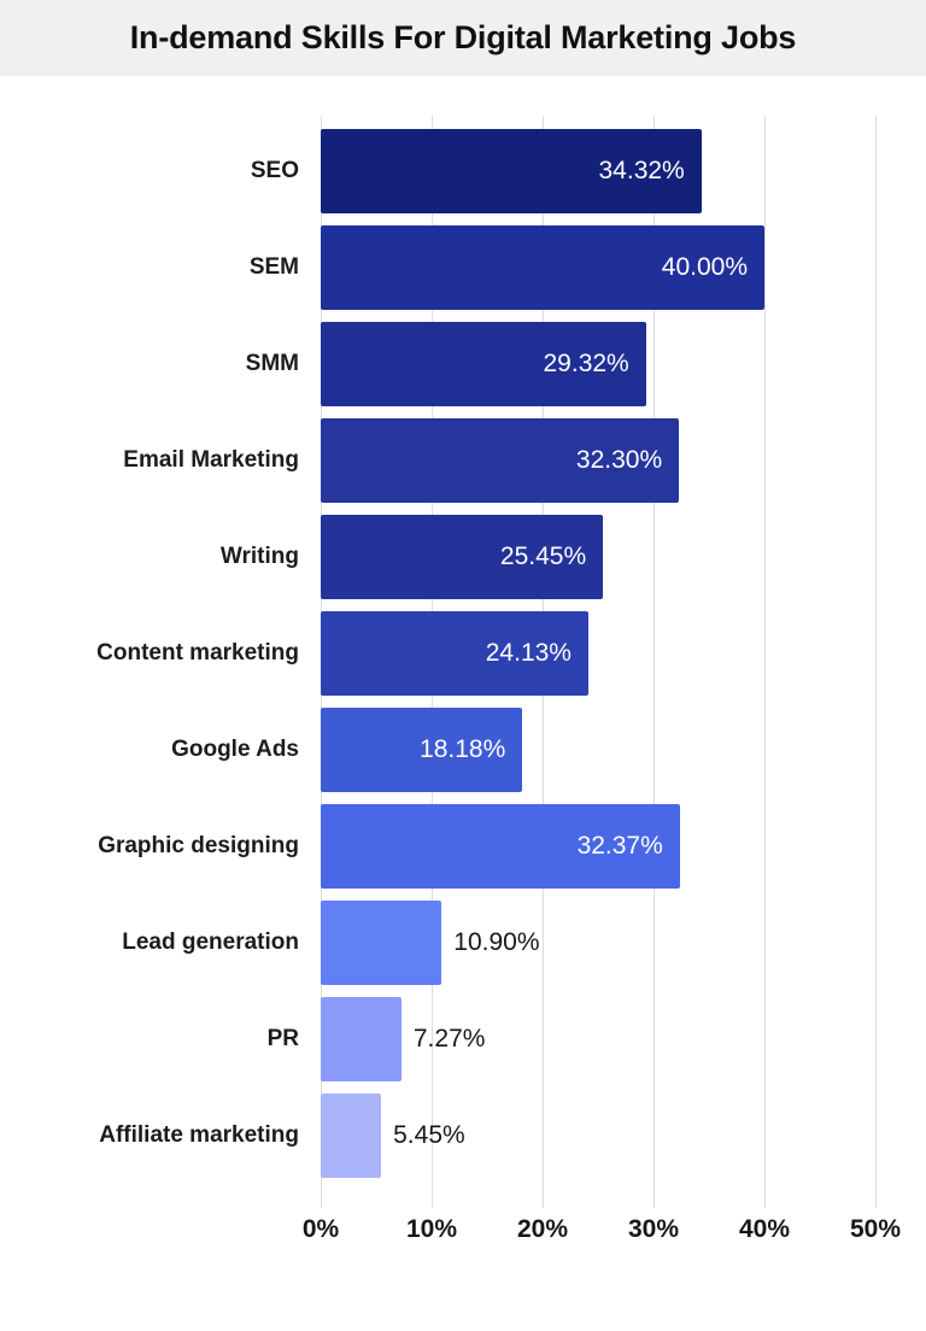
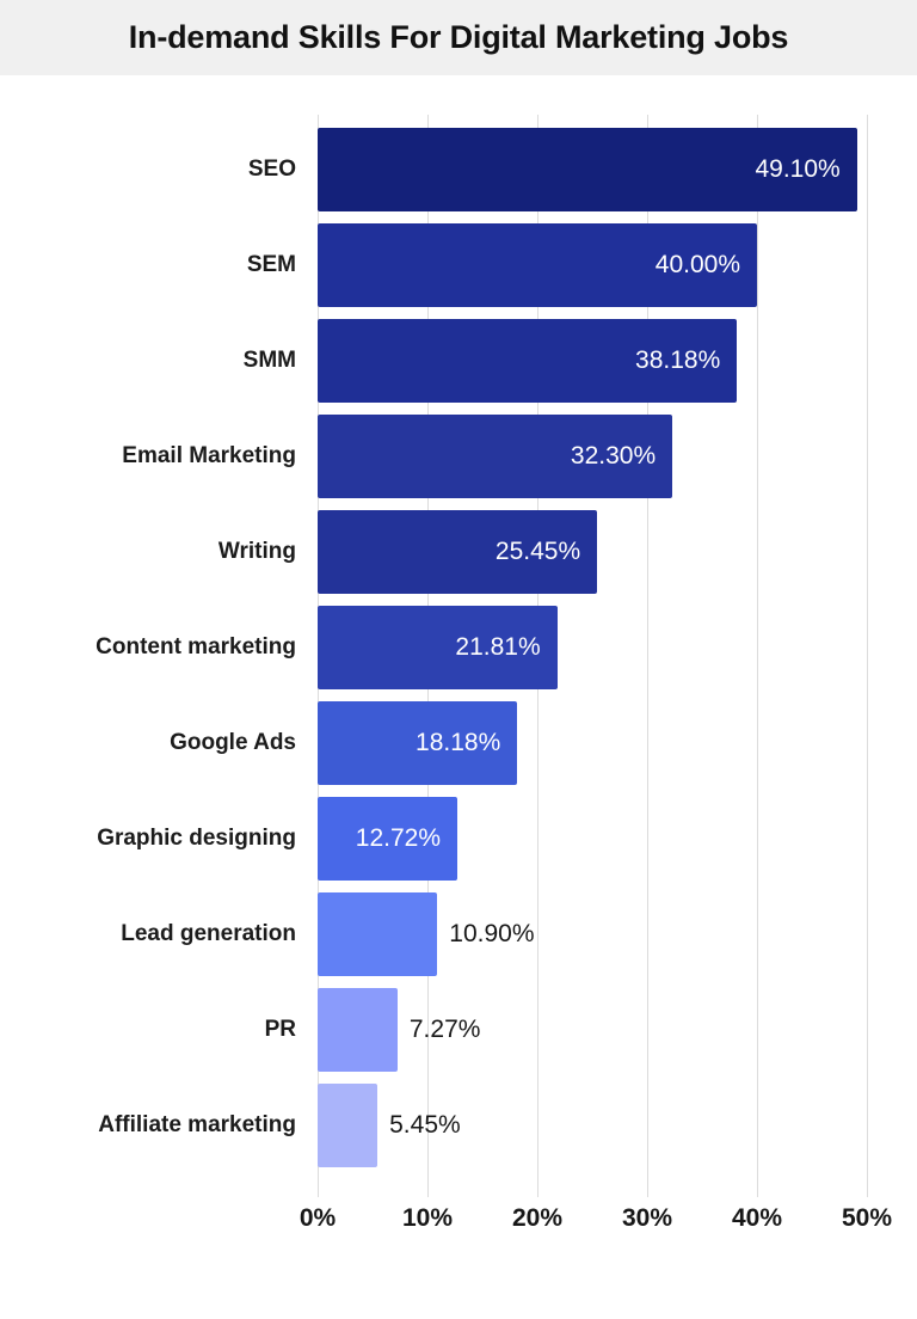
SEO: 34.32% -> 49.10%
SMM: 29.32% -> 38.18%
Content marketing: 24.13% -> 21.81%
Graphic designing: 32.37% -> 12.72%
